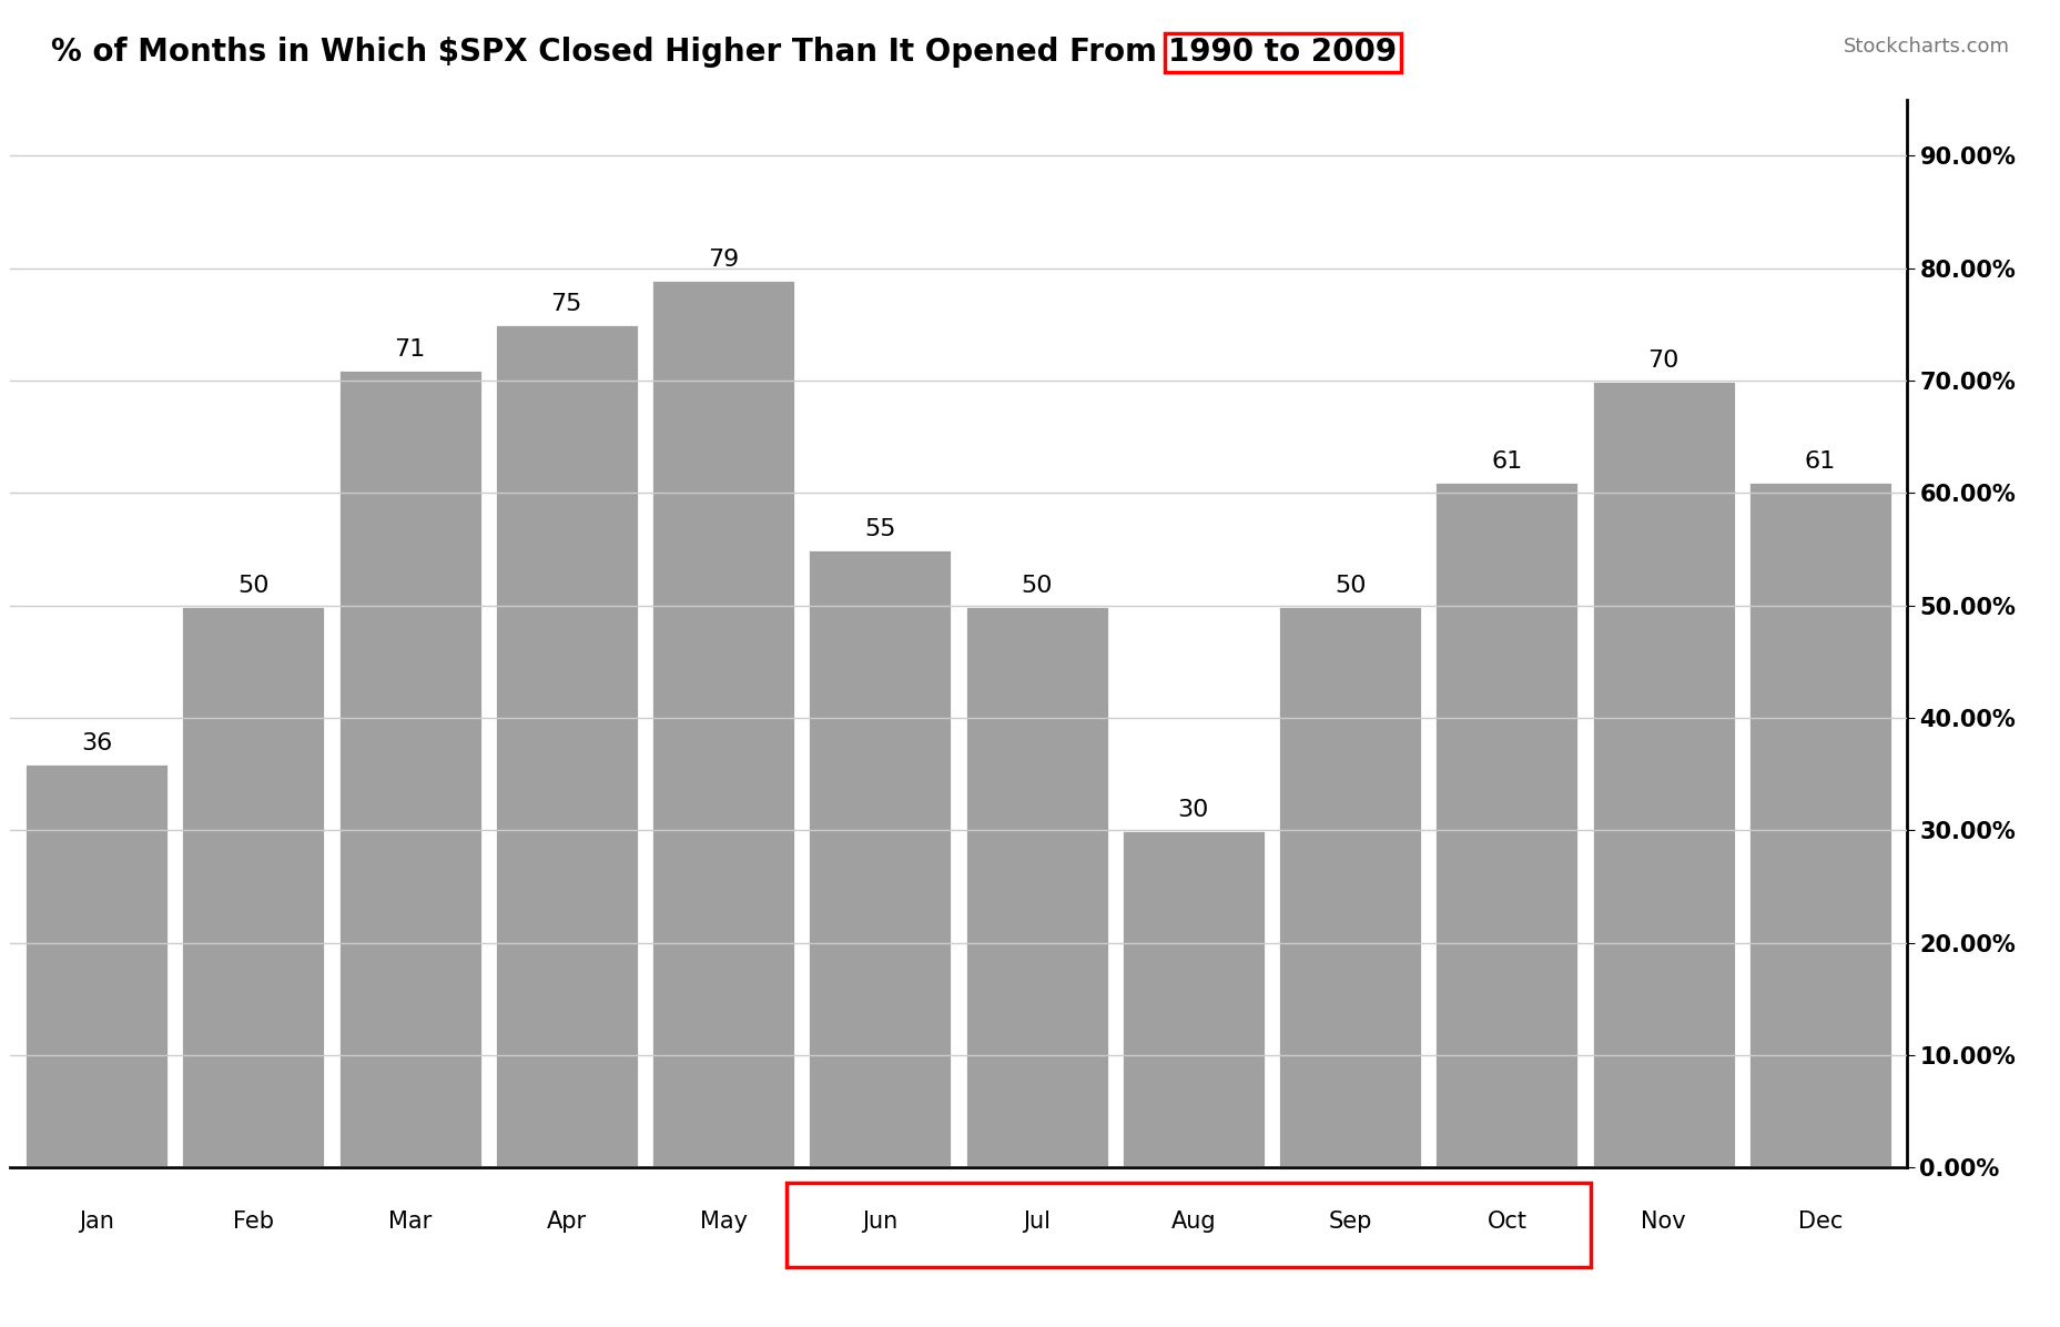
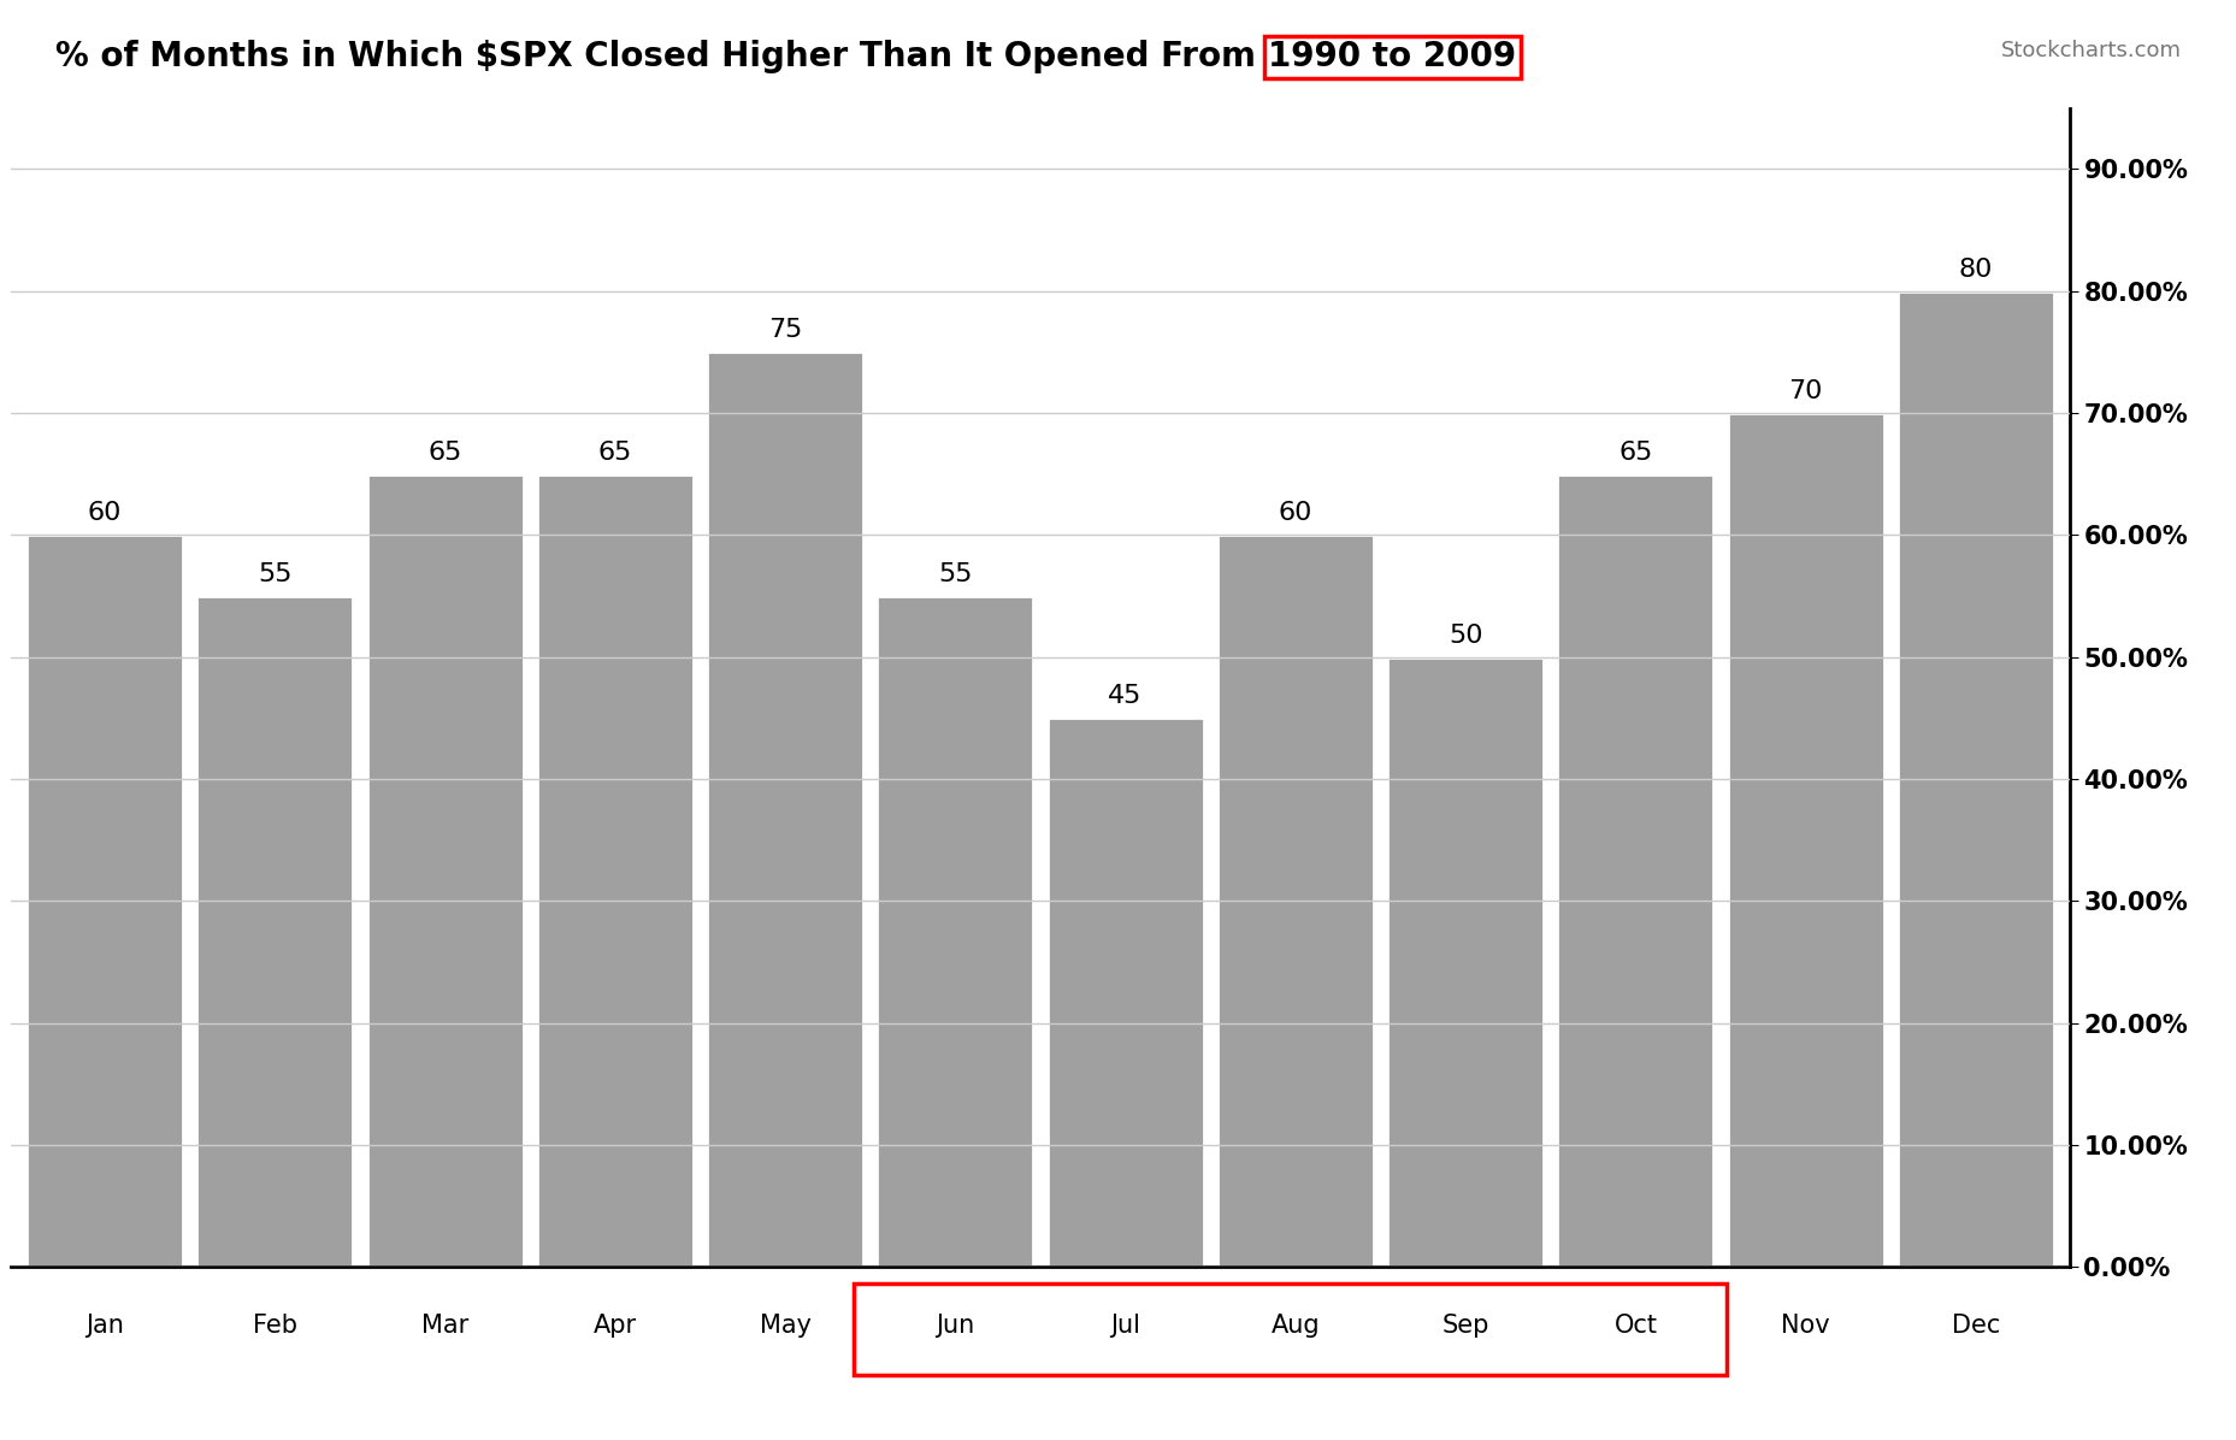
Jan: 36 -> 60
Feb: 50 -> 55
Mar: 71 -> 65
Apr: 75 -> 65
May: 79 -> 75
Jul: 50 -> 45
Aug: 30 -> 60
Oct: 61 -> 65
Dec: 61 -> 80
